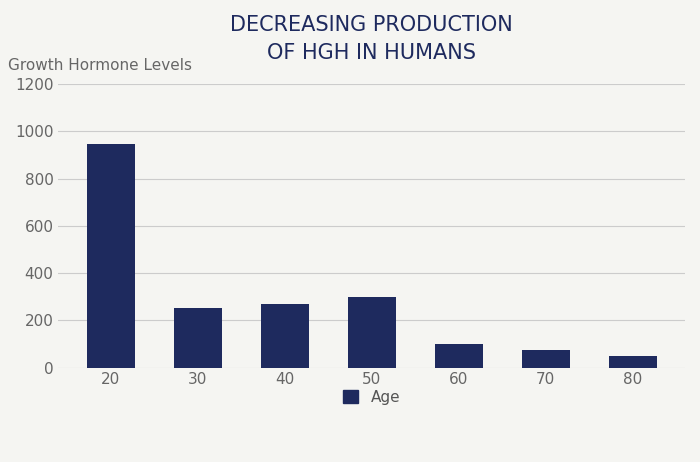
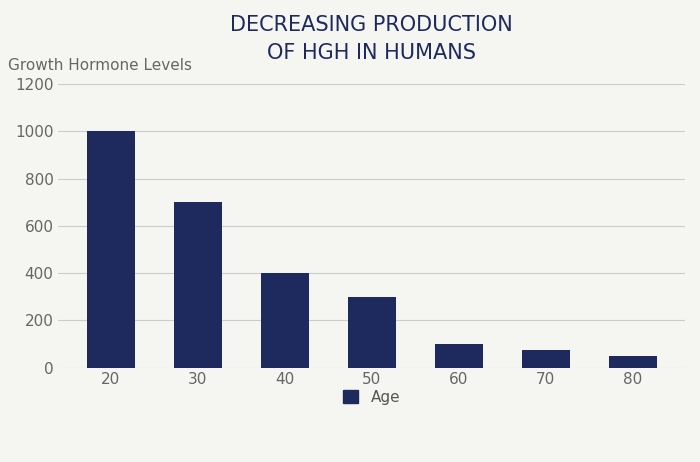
20: 945 -> 1000
30: 250 -> 700
40: 270 -> 400
